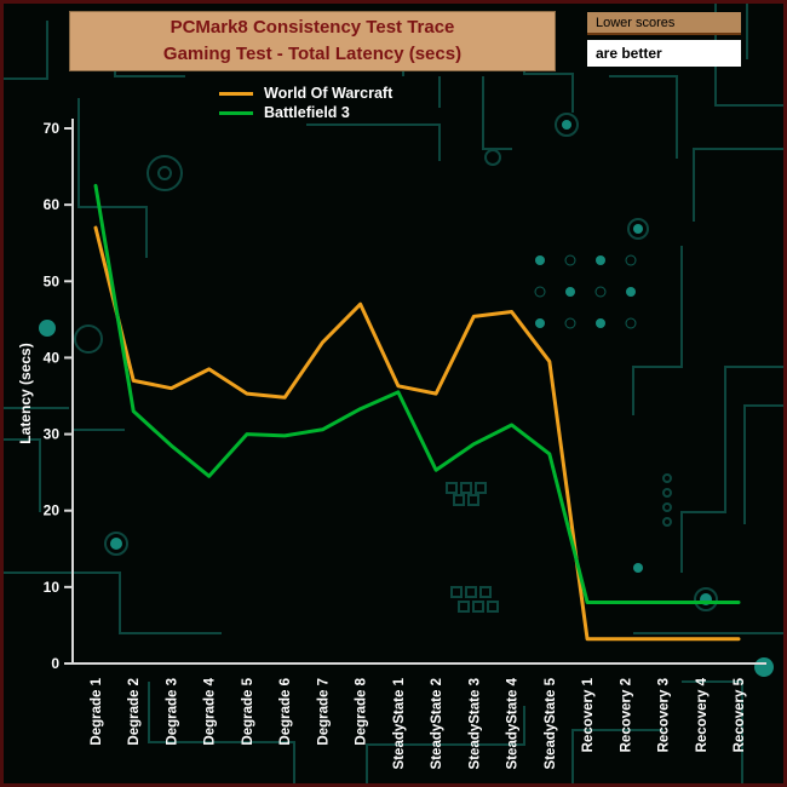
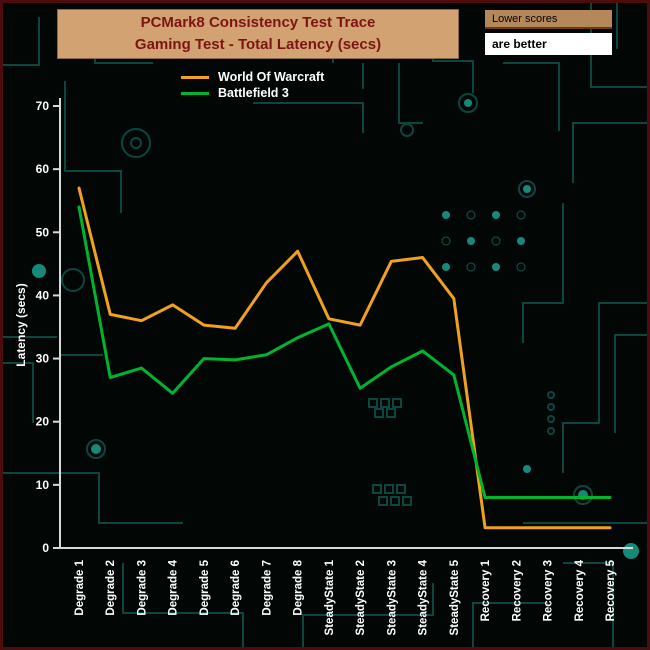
Battlefield 3/Degrade 1: 62 -> 54
Battlefield 3/Degrade 2: 33 -> 27
